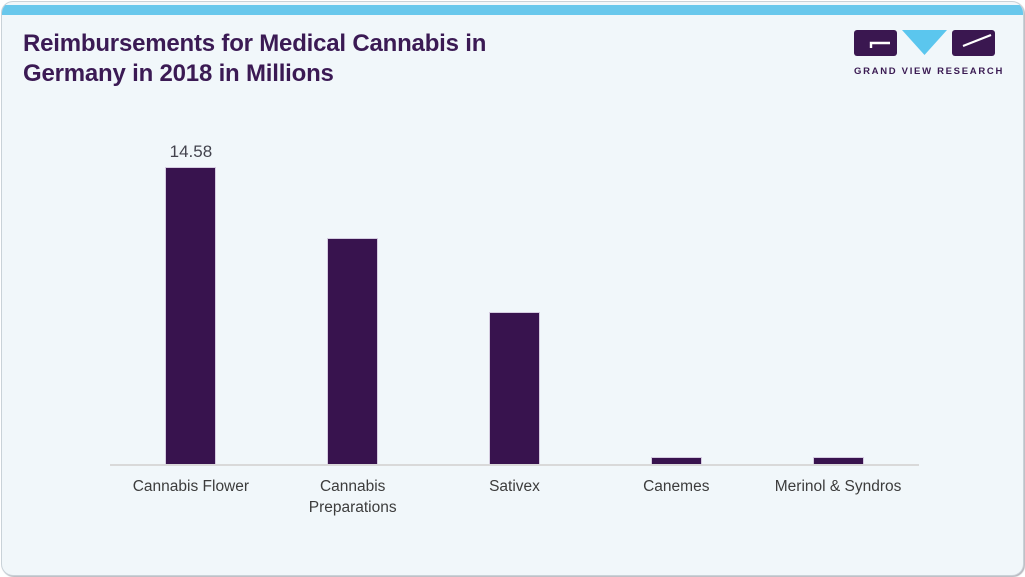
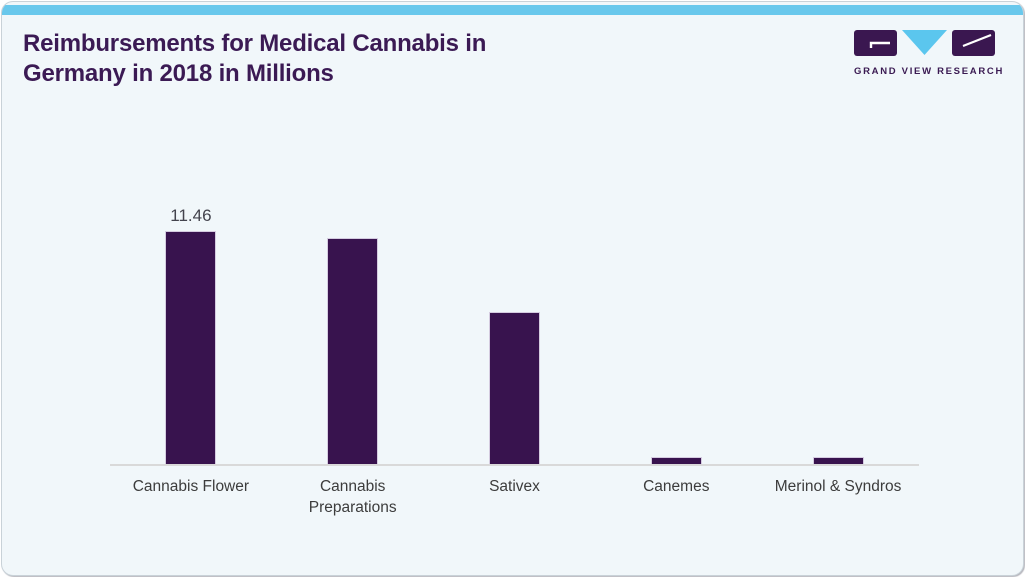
Cannabis Flower: 14.58 -> 11.46
